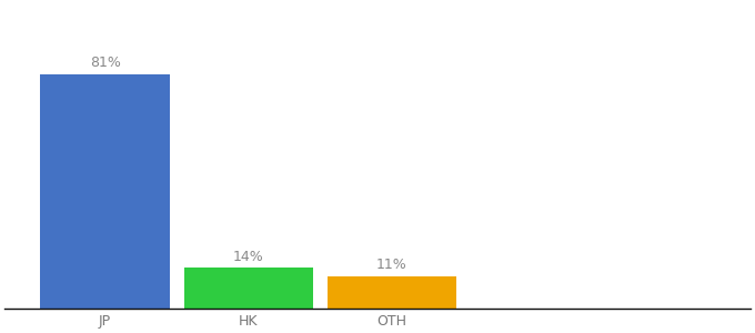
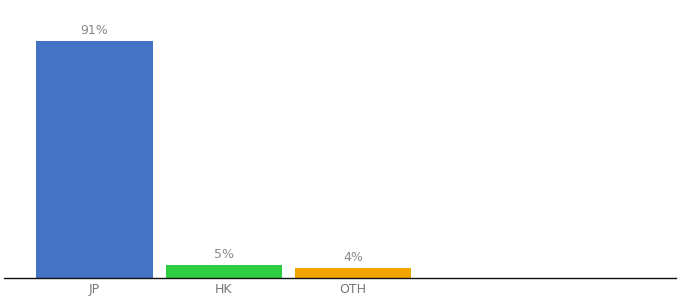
JP: 81% -> 91%
HK: 14% -> 5%
OTH: 11% -> 4%
